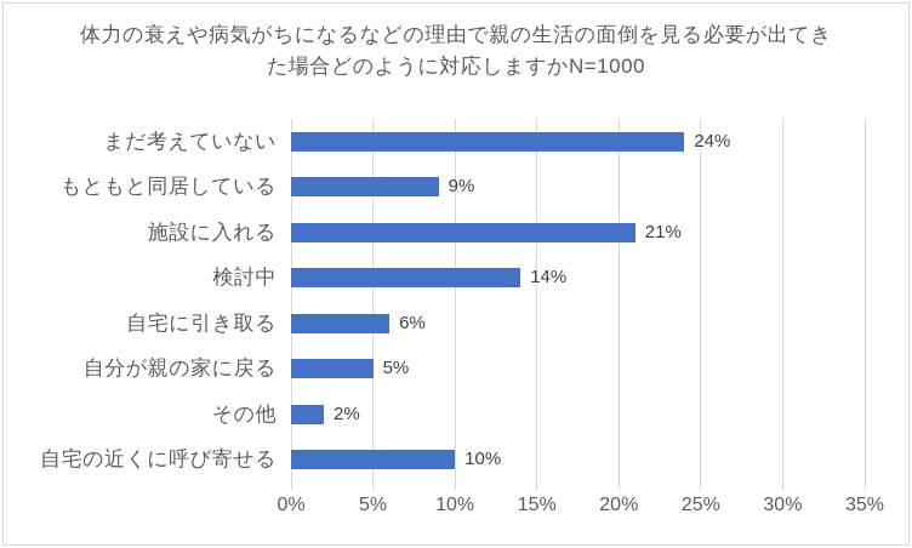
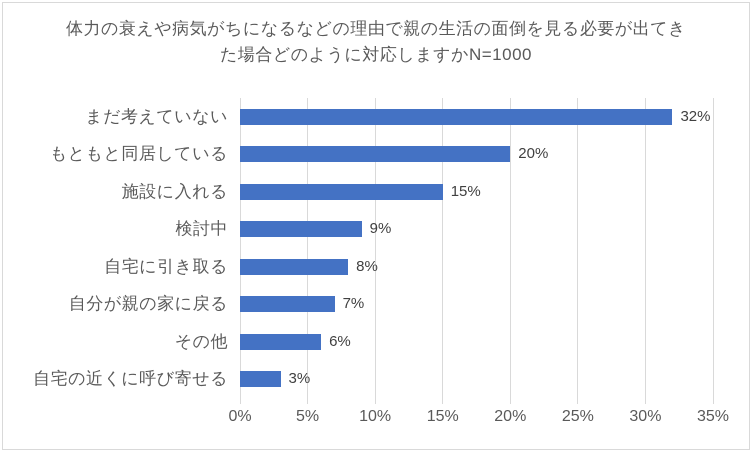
まだ考えていない: 24% -> 32%
もともと同居している: 9% -> 20%
施設に入れる: 21% -> 15%
検討中: 14% -> 9%
自宅に引き取る: 6% -> 8%
自分が親の家に戻る: 5% -> 7%
その他: 2% -> 6%
自宅の近くに呼び寄せる: 10% -> 3%
